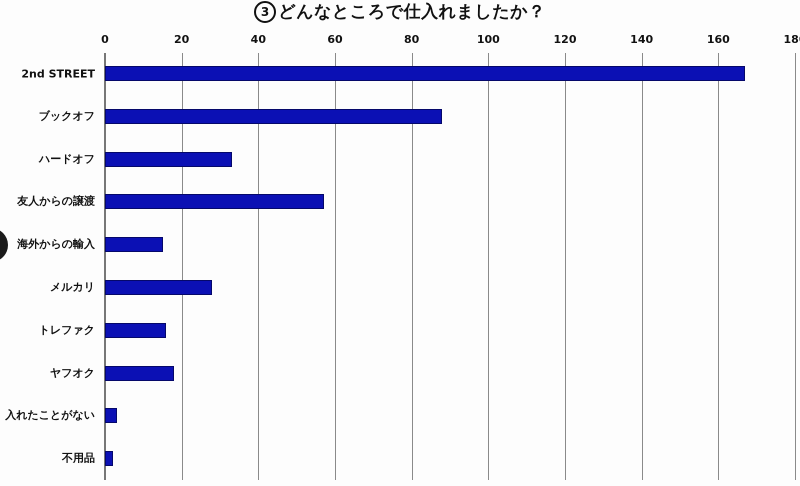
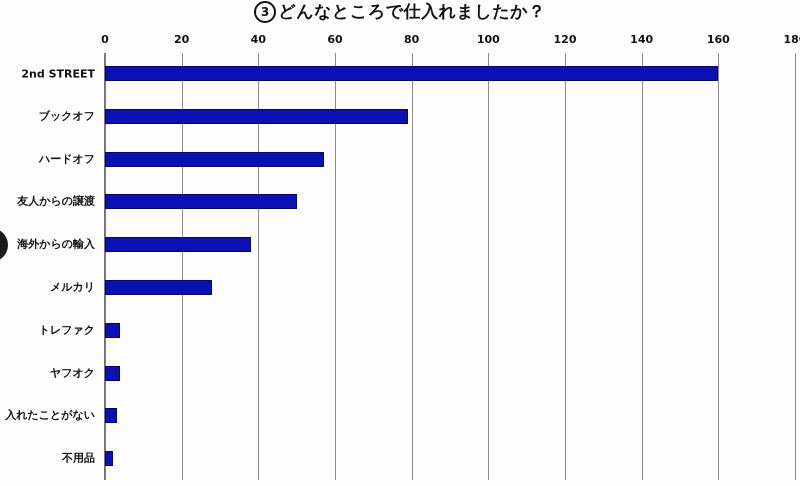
2nd STREET: 167 -> 160
ブックオフ: 88 -> 79
ハードオフ: 33 -> 57
友人からの譲渡: 57 -> 50
海外からの輸入: 15 -> 38
トレファク: 16 -> 4
ヤフオク: 18 -> 4
